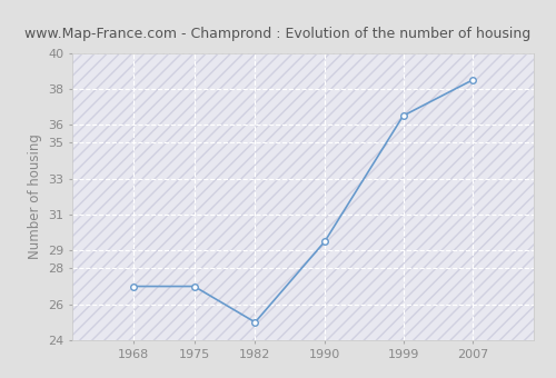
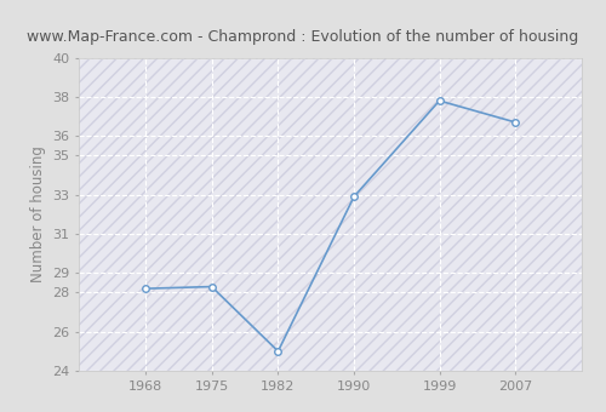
1968: 27.0 -> 28.2
1975: 27.0 -> 28.3
1990: 29.5 -> 32.9
1999: 36.5 -> 37.8
2007: 38.5 -> 36.7
